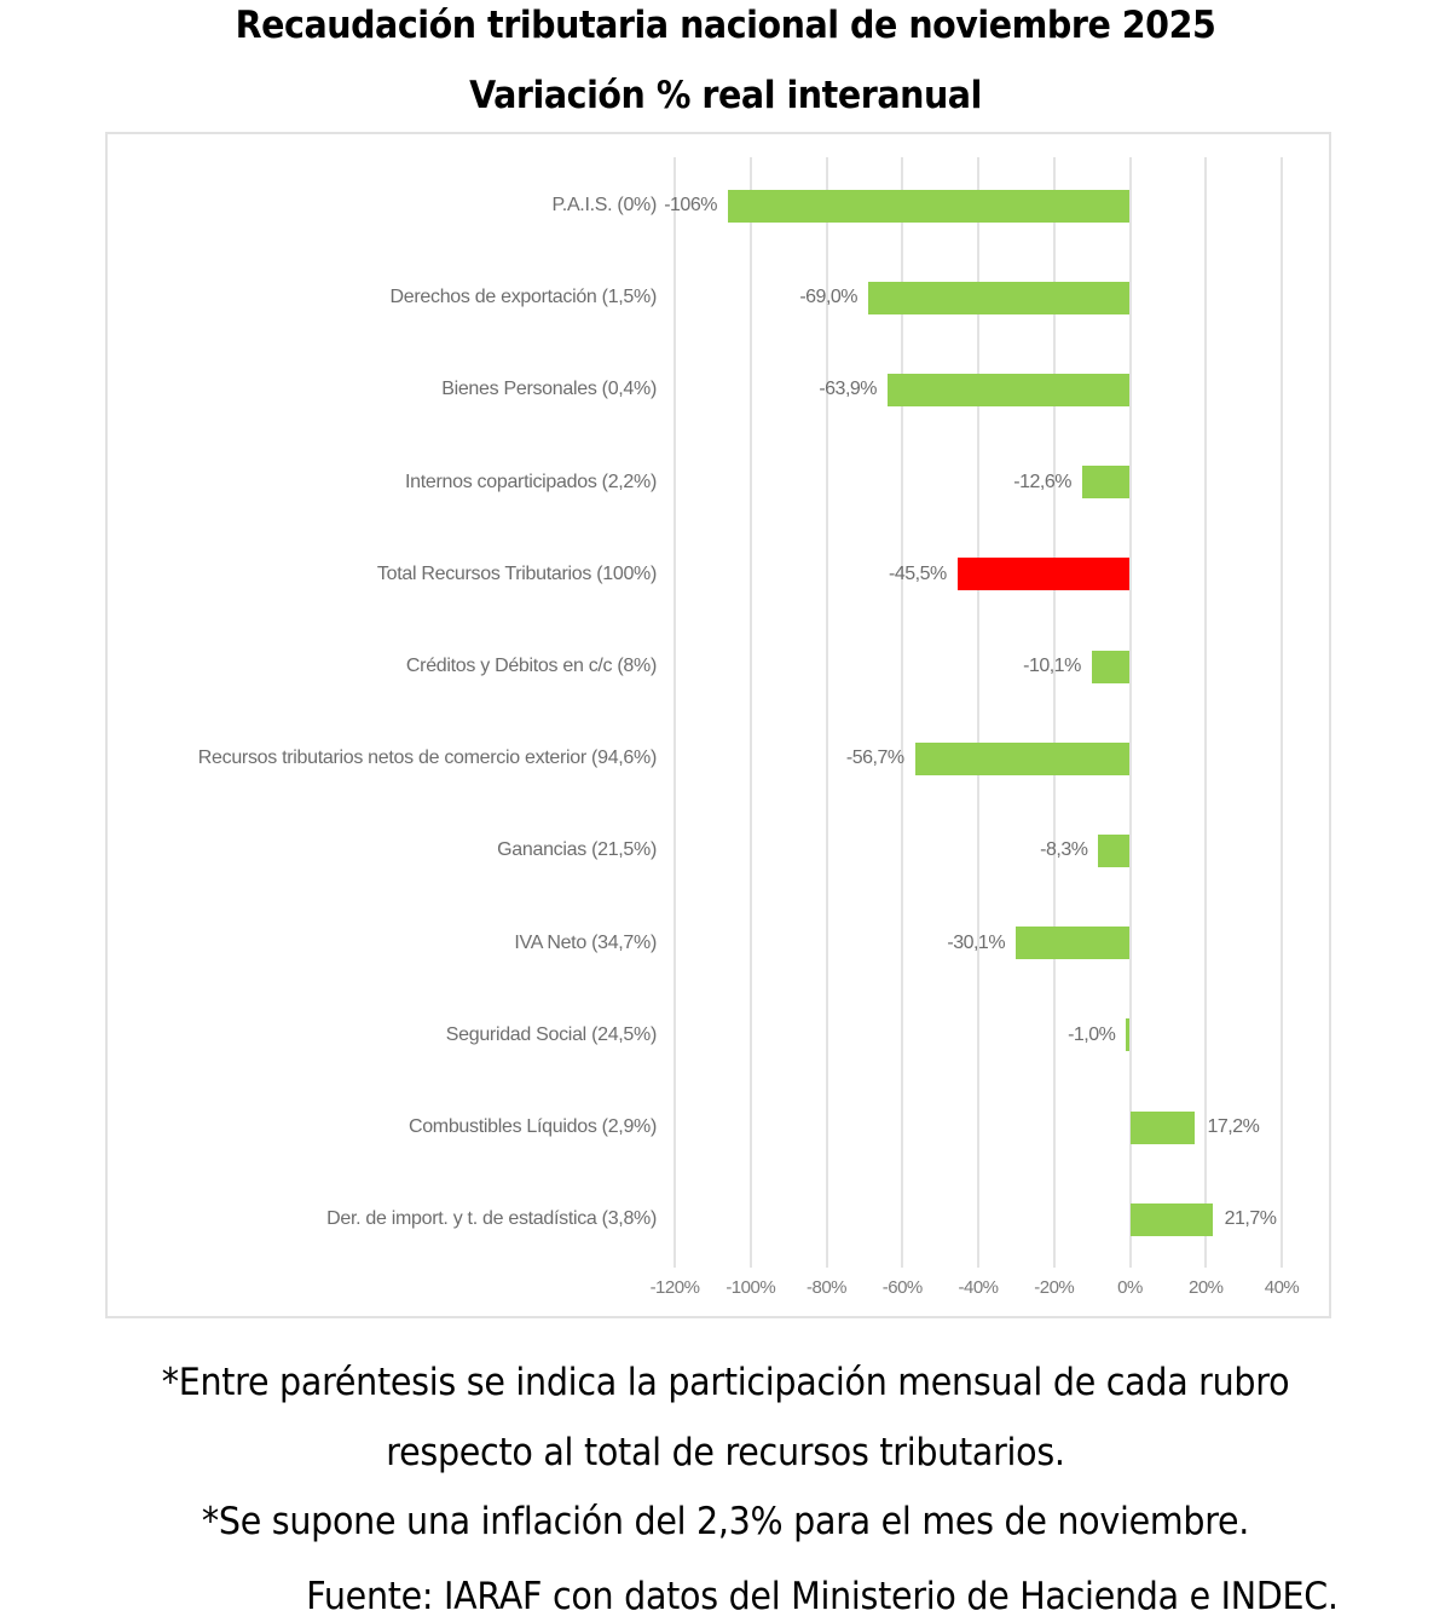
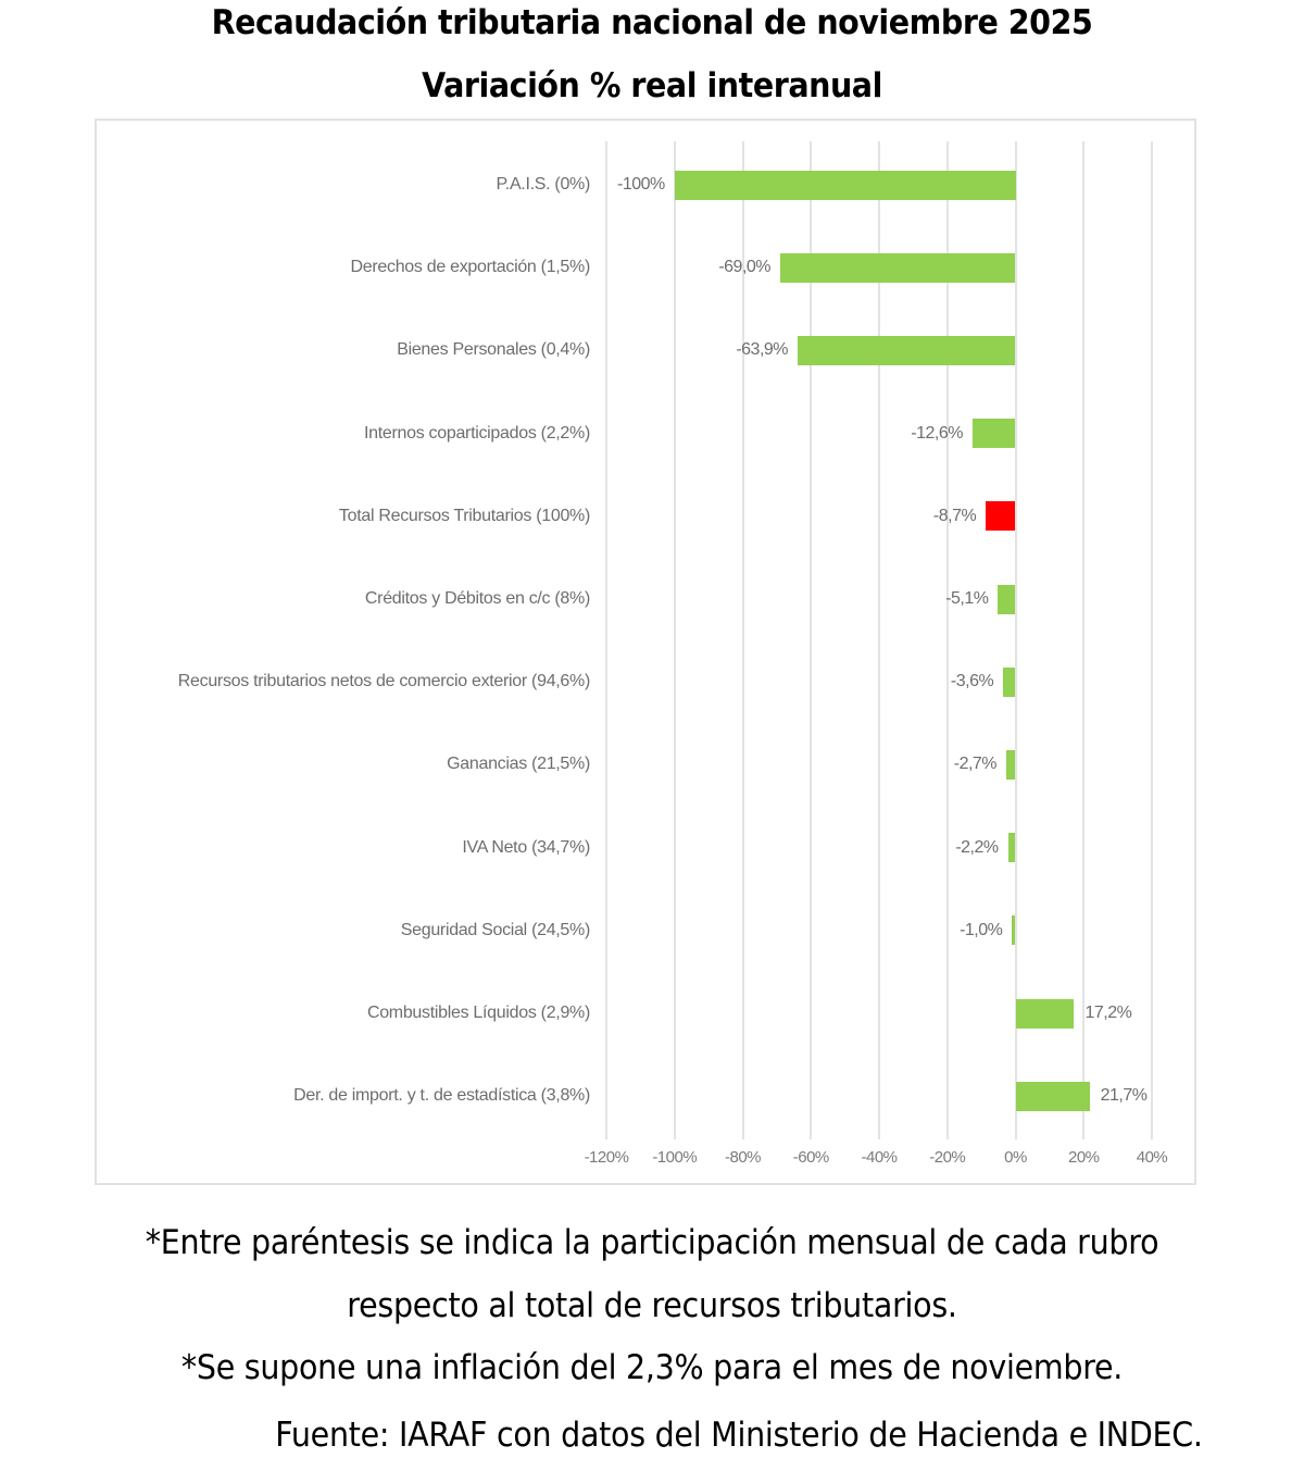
P.A.I.S. (0%): -106% -> -100%
Total Recursos Tributarios (100%): -45,5% -> -8,7%
Créditos y Débitos en c/c (8%): -10,1% -> -5,1%
Recursos tributarios netos de comercio exterior (94,6%): -56,7% -> -3,6%
Ganancias (21,5%): -8,3% -> -2,7%
IVA Neto (34,7%): -30,1% -> -2,2%
